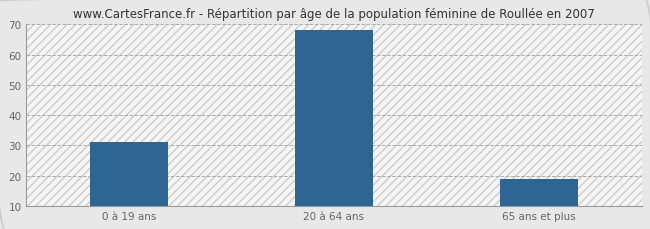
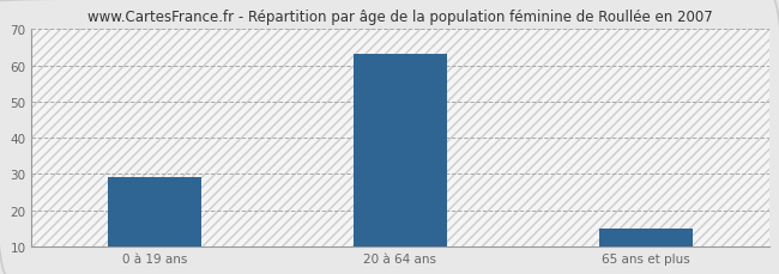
0 à 19 ans: 31 -> 29
20 à 64 ans: 68 -> 63
65 ans et plus: 19 -> 15
